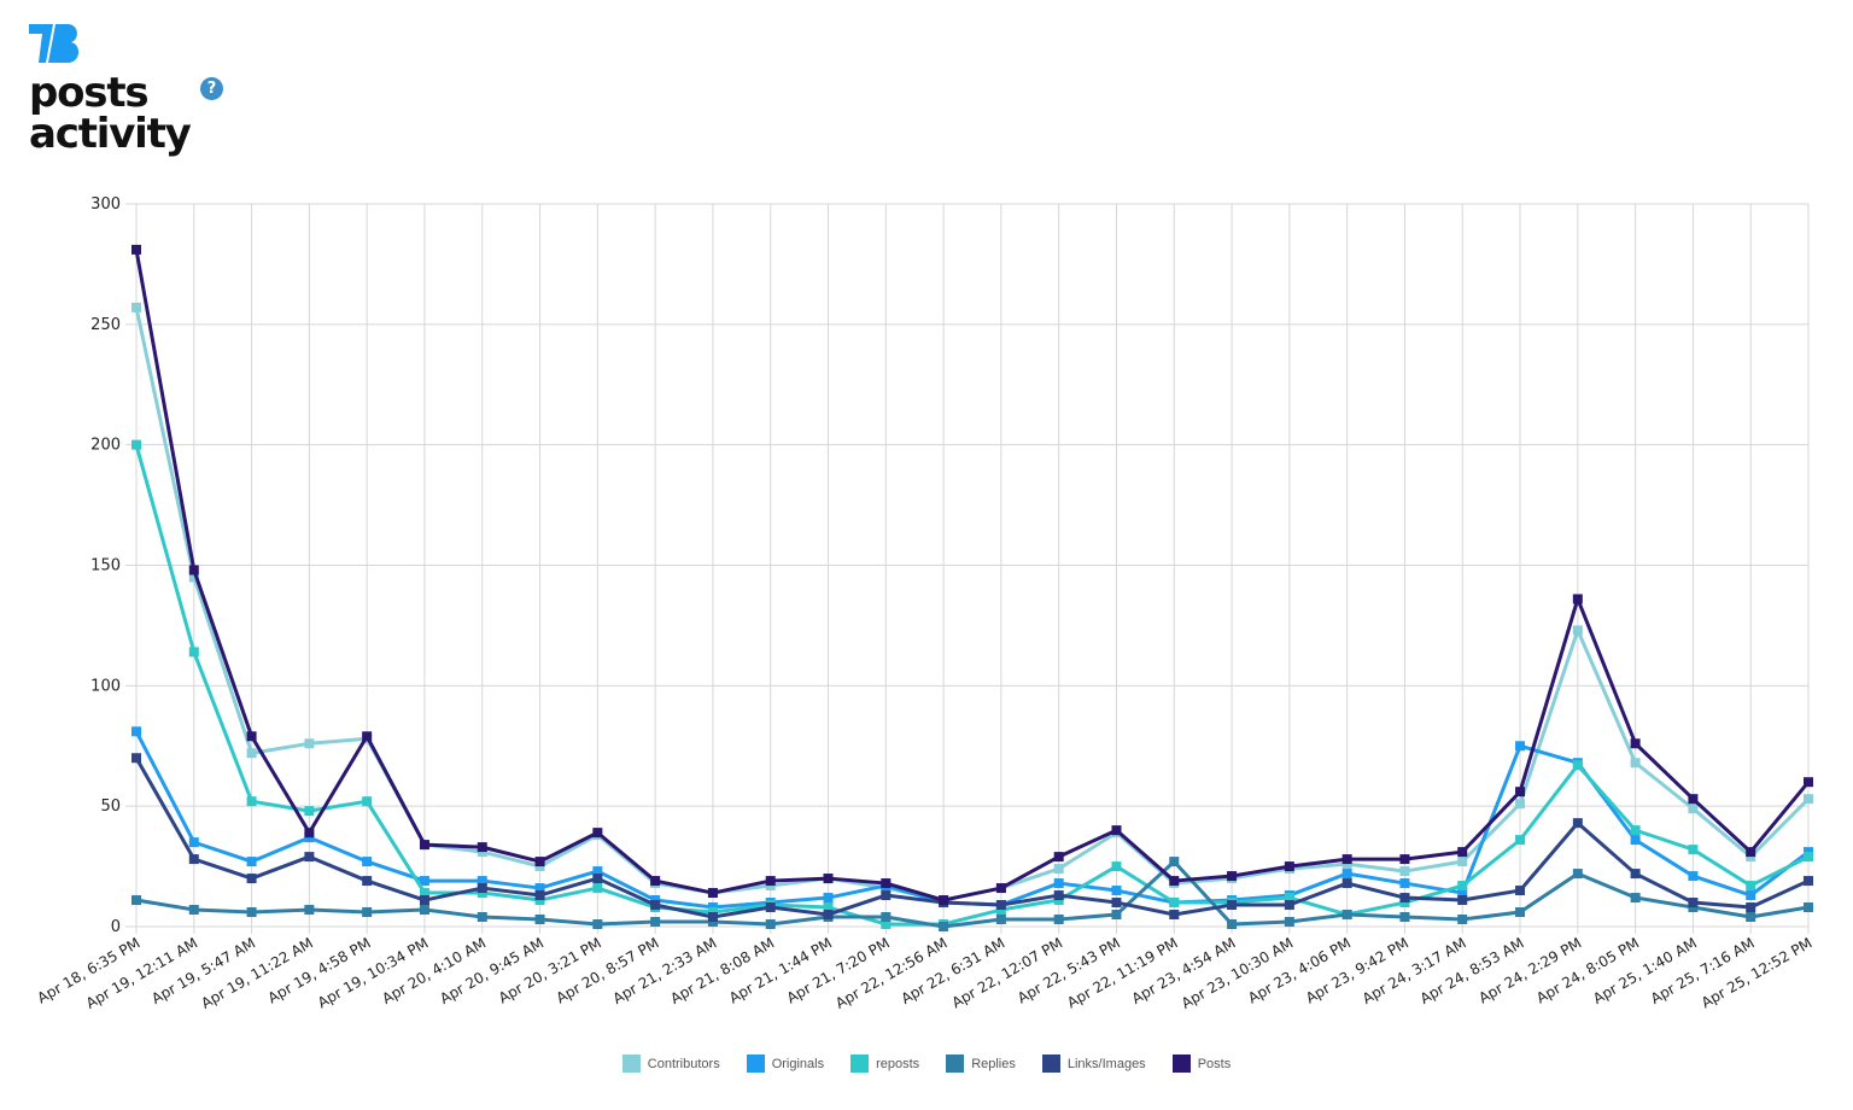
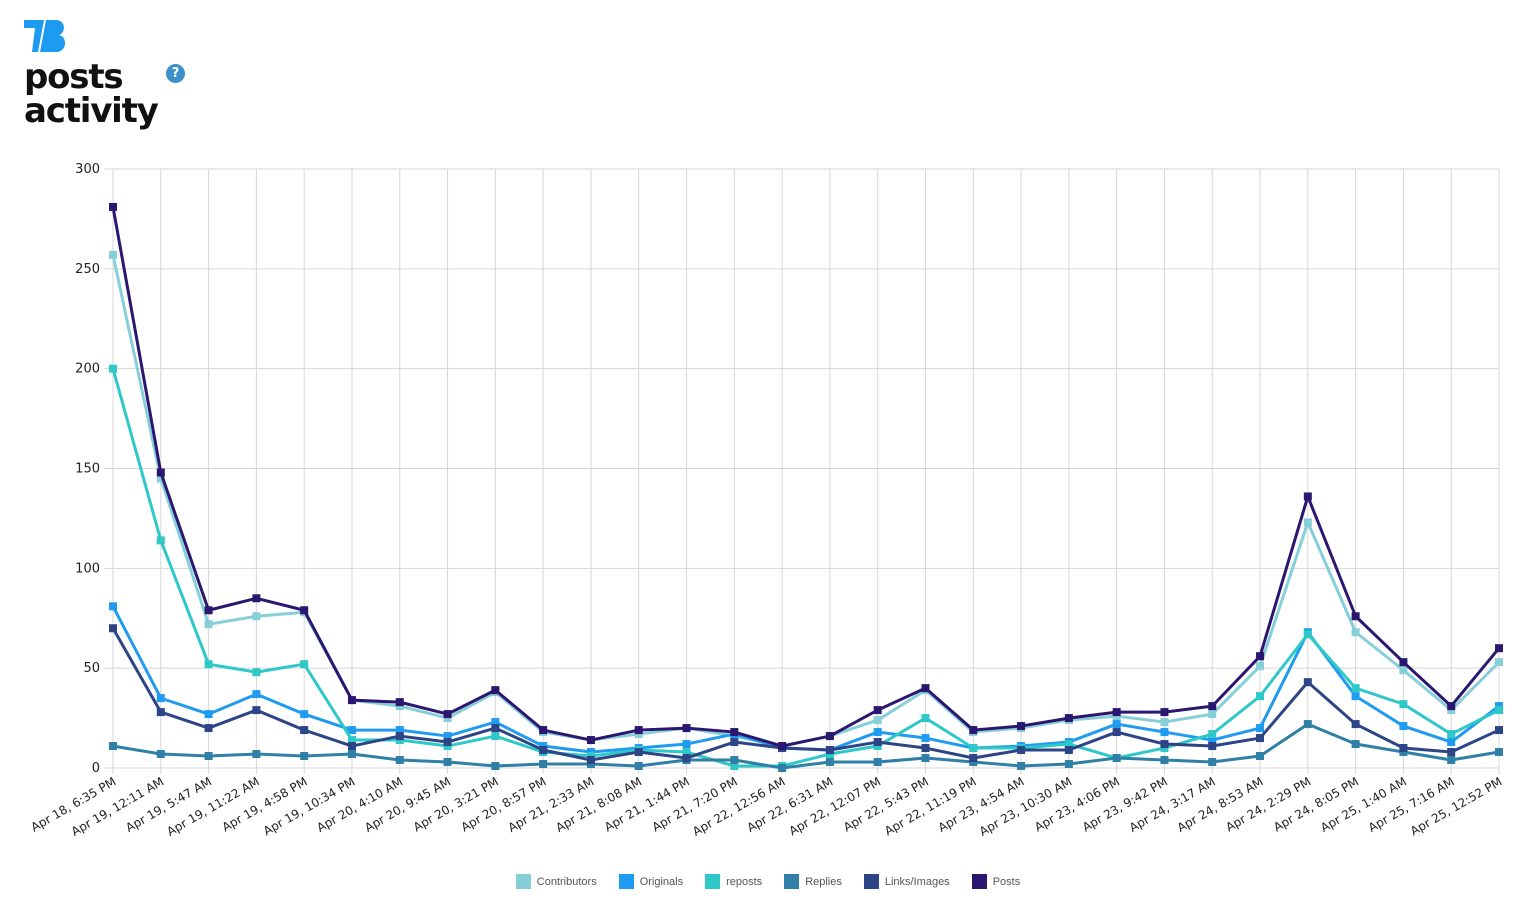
Posts/Apr 19, 11:22 AM: 39 -> 85
Replies/Apr 22, 11:19 PM: 27 -> 3
Originals/Apr 24, 8:53 AM: 75 -> 20
